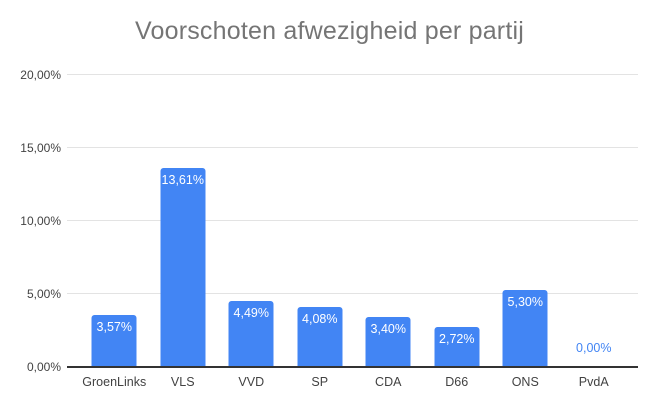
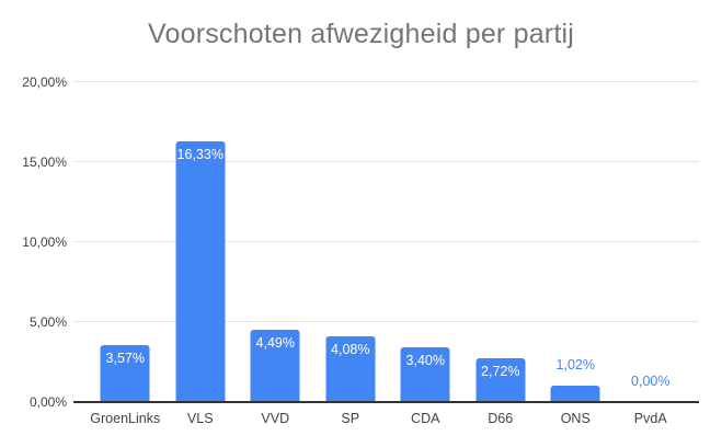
VLS: 13,61% -> 16,33%
ONS: 5,30% -> 1,02%
